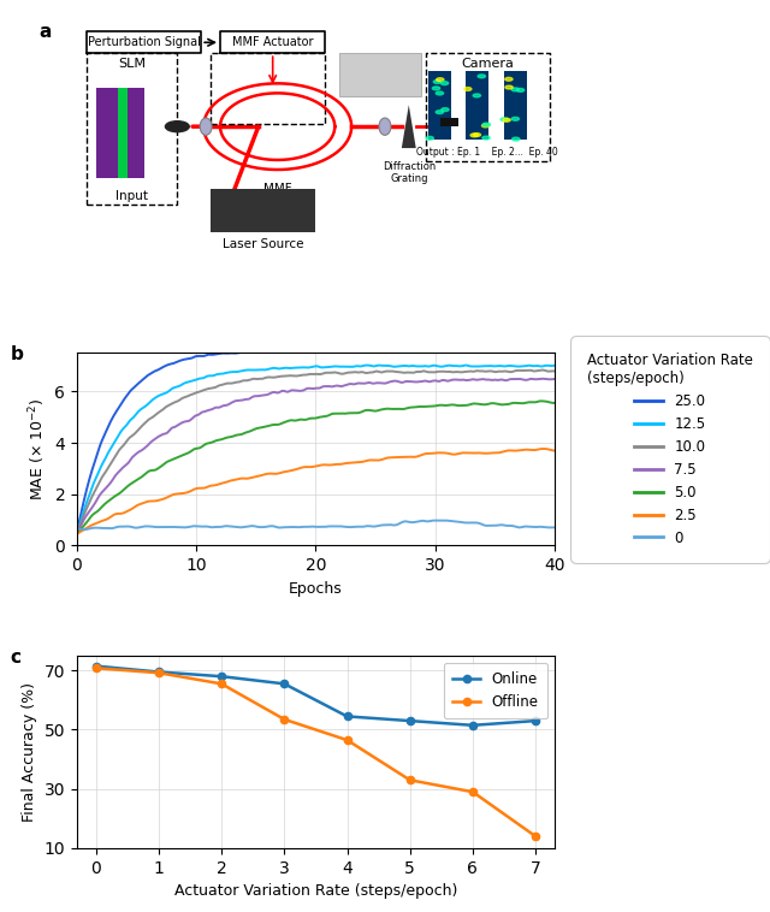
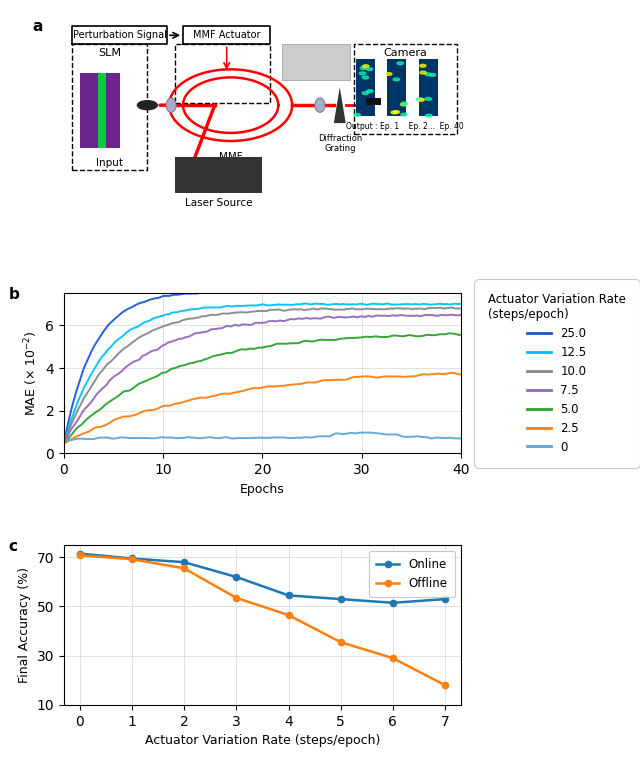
Online/3: 65.5 -> 62.0
Offline/5: 33.0 -> 35.5
Offline/7: 14.0 -> 18.0
